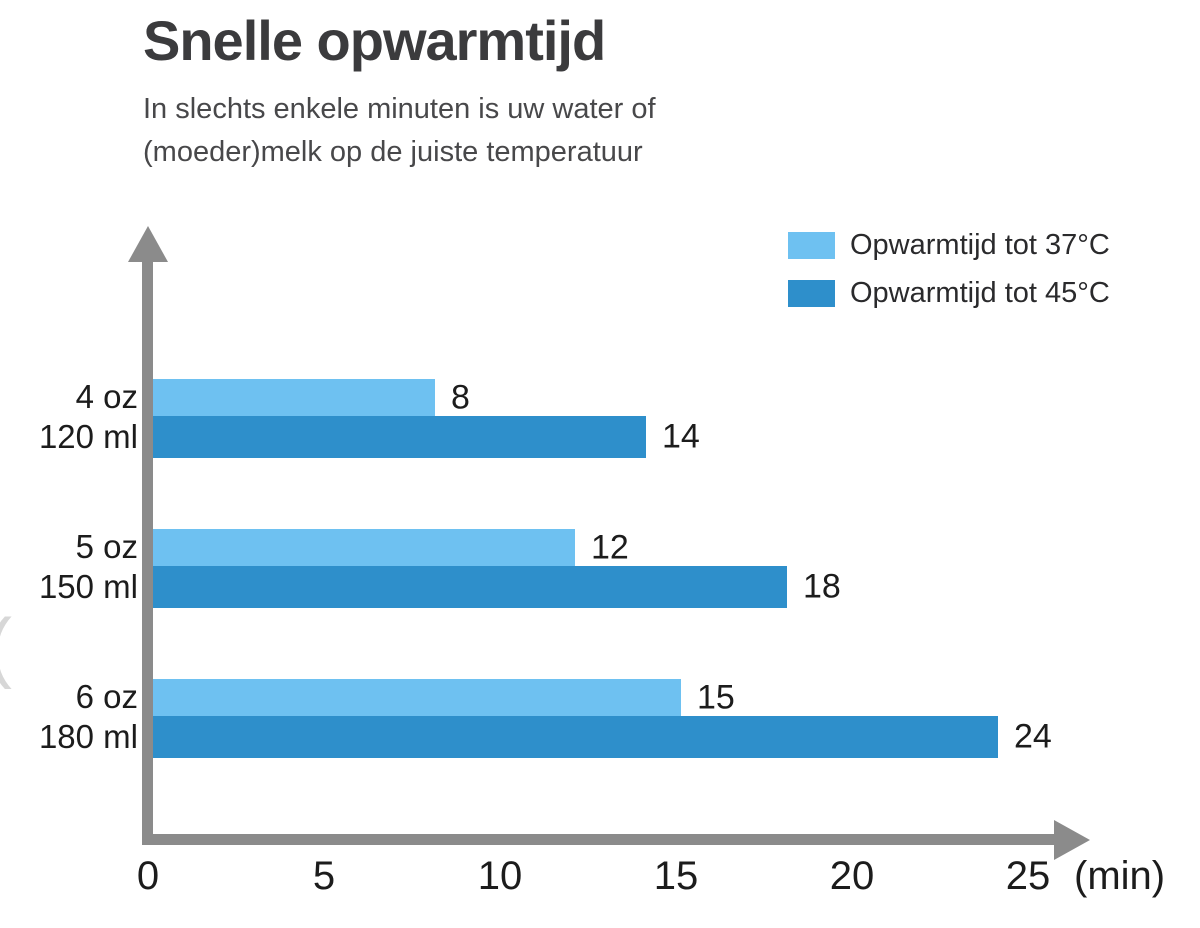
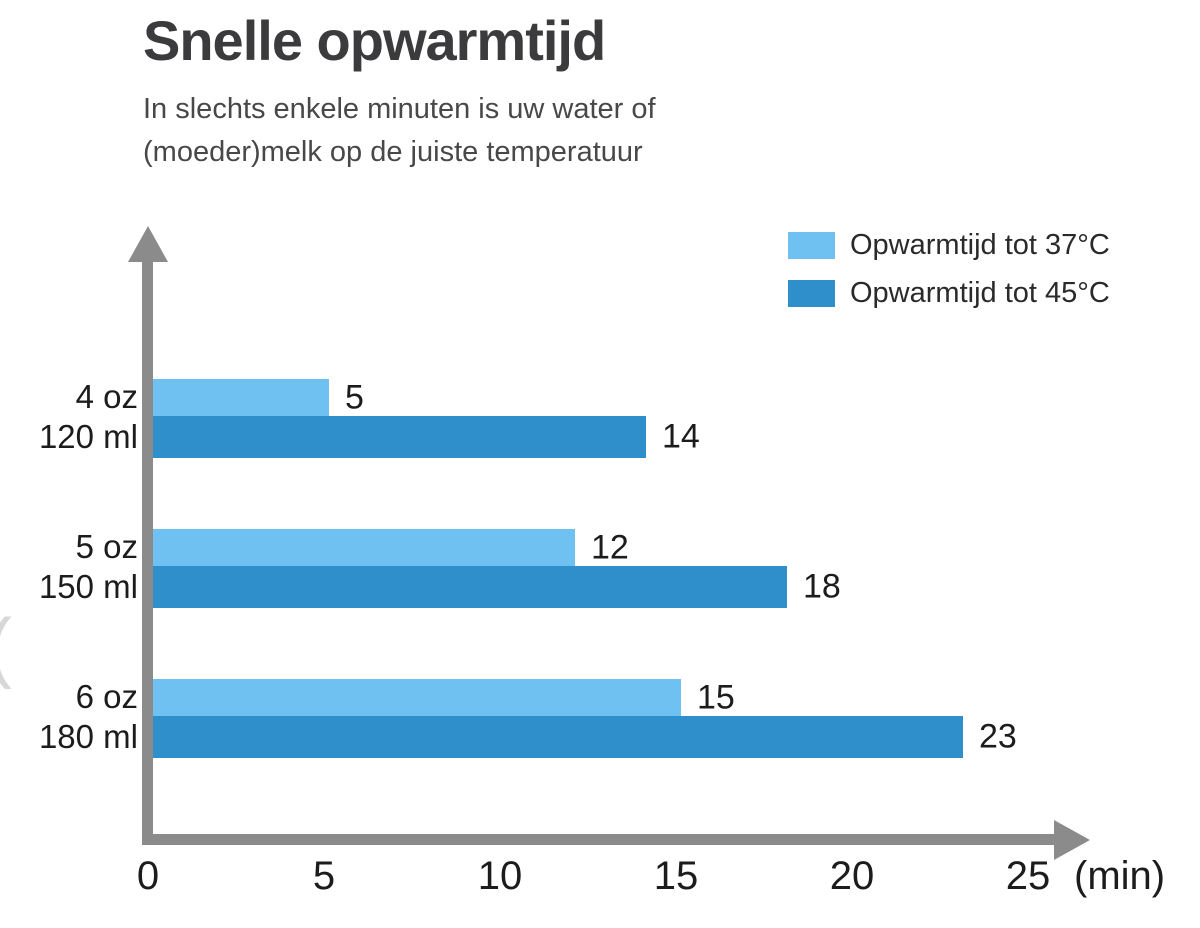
Opwarmtijd tot 37°C/4 oz 120 ml: 8 -> 5
Opwarmtijd tot 45°C/6 oz 180 ml: 24 -> 23
